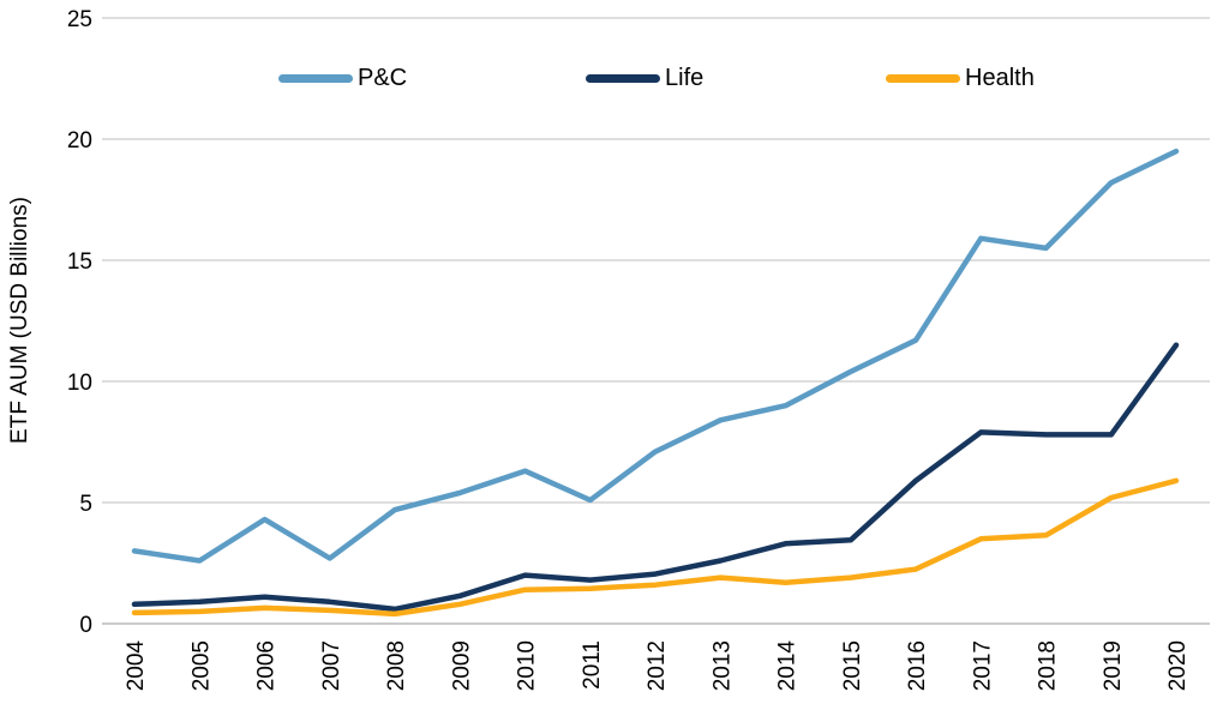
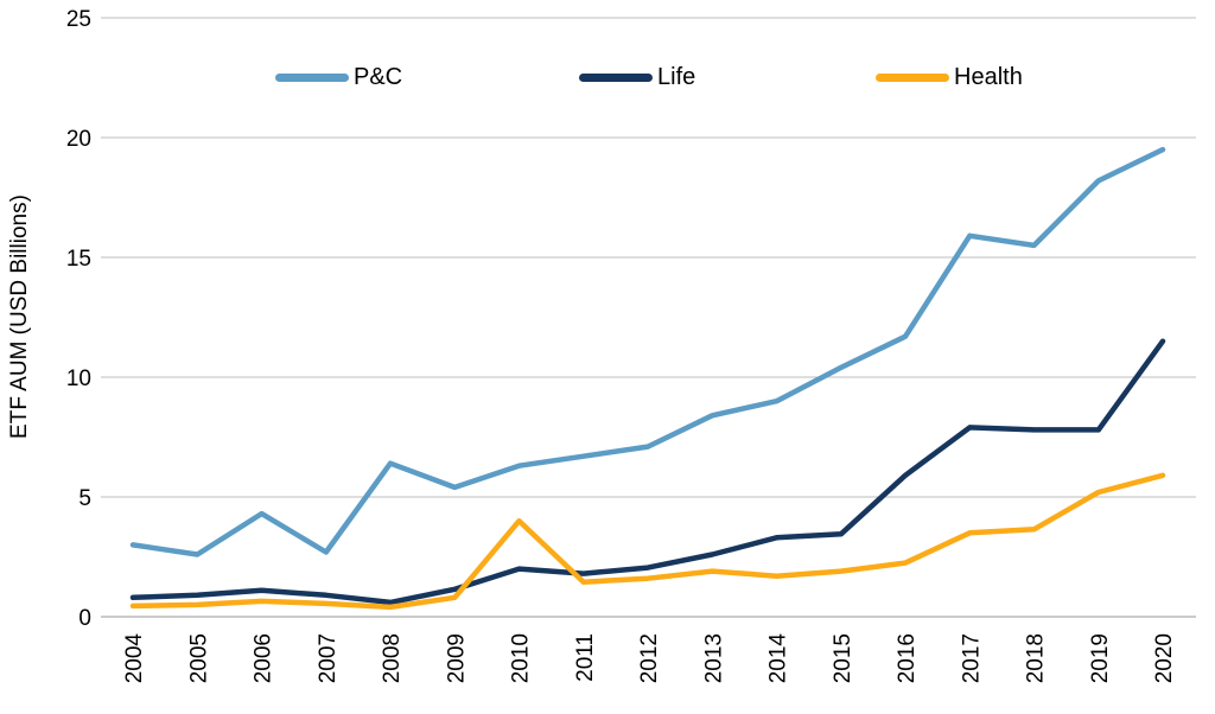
P&C/2008: 4.7 -> 6.4
Health/2010: 1.4 -> 4.0
P&C/2011: 5.1 -> 6.7
